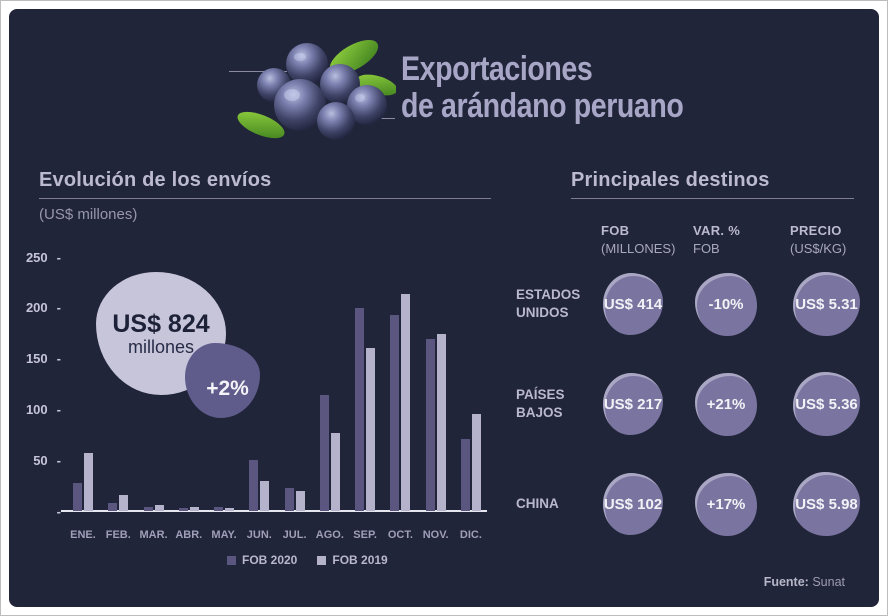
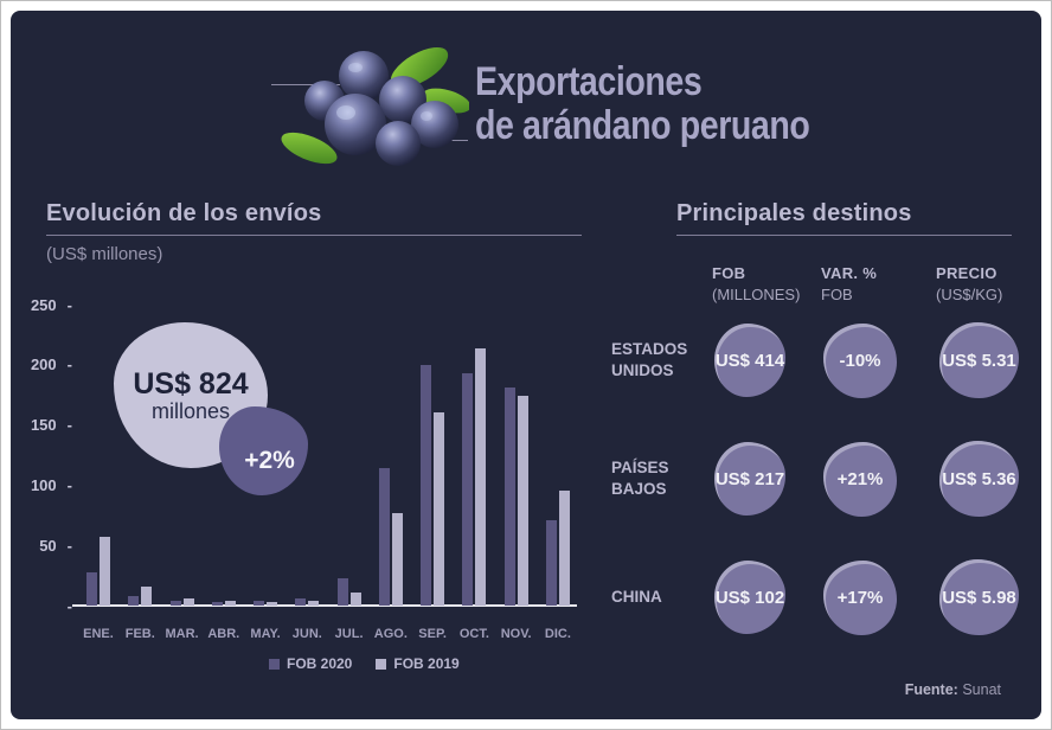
FOB 2020/JUN.: 50 -> 6
FOB 2019/JUN.: 30 -> 4
FOB 2019/JUL.: 20 -> 11
FOB 2020/NOV.: 169 -> 181
